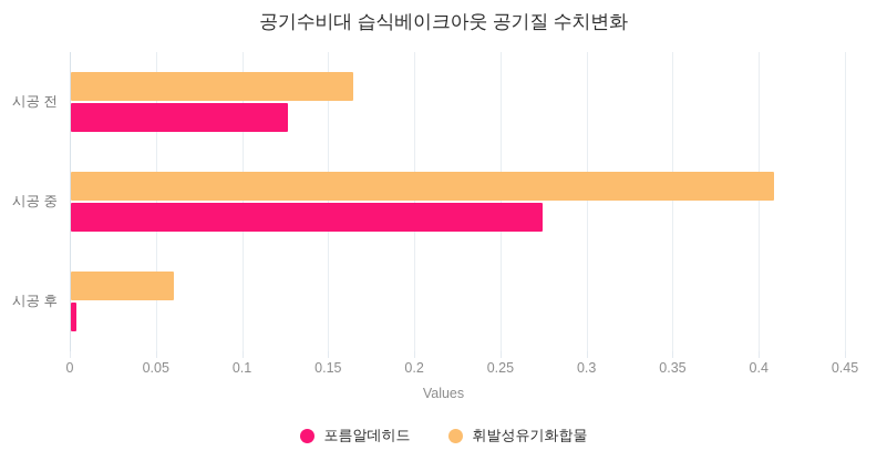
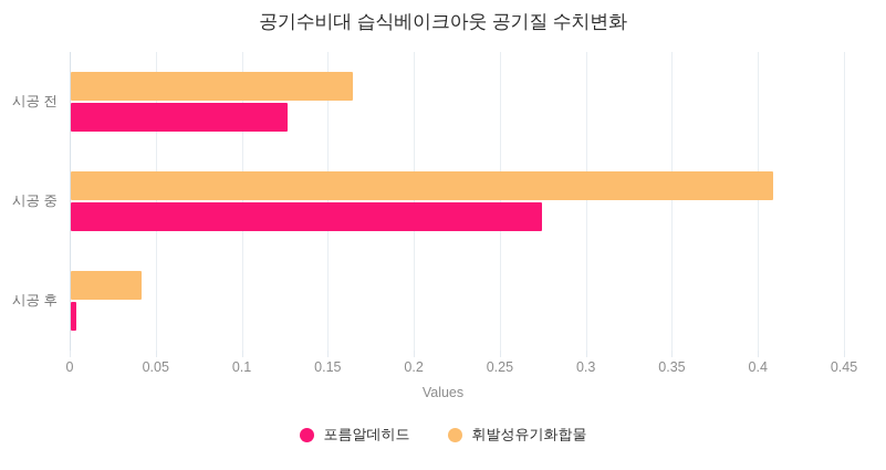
휘발성유기화합물/시공 후: 0.060 -> 0.041
